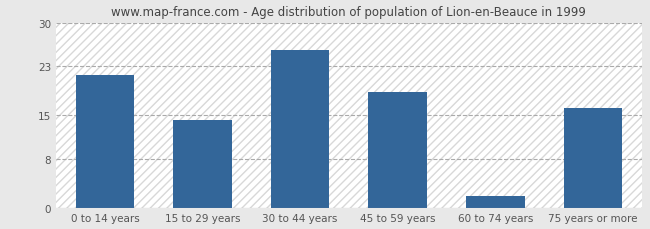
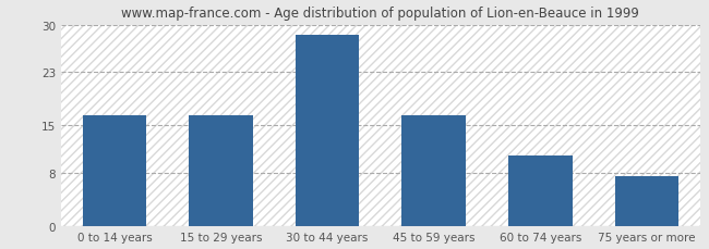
0 to 14 years: 21.6 -> 16.5
15 to 29 years: 14.2 -> 16.5
30 to 44 years: 25.6 -> 28.5
45 to 59 years: 18.8 -> 16.5
60 to 74 years: 2.0 -> 10.5
75 years or more: 16.2 -> 7.5
